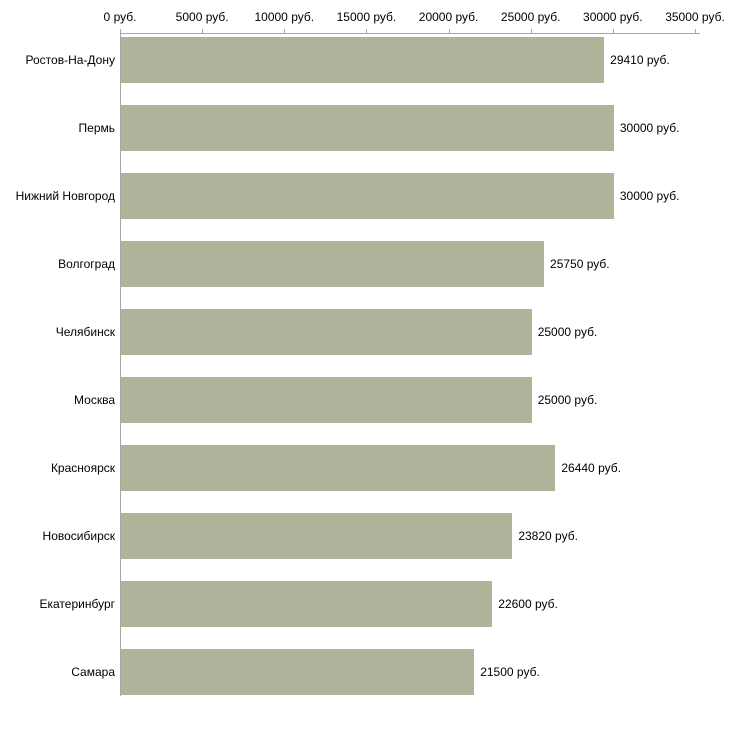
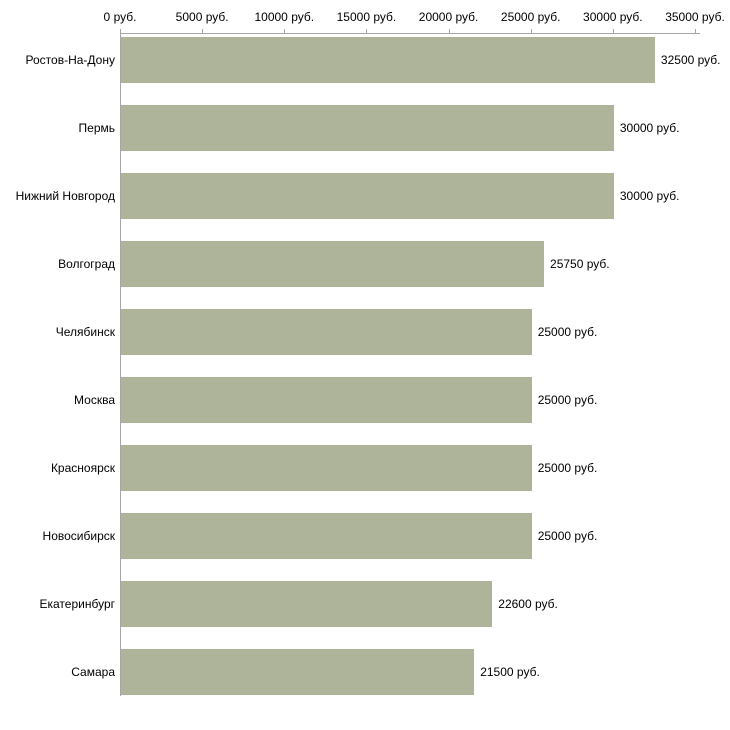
Ростов-На-Дону: 29410 -> 32500
Красноярск: 26440 -> 25000
Новосибирск: 23820 -> 25000
